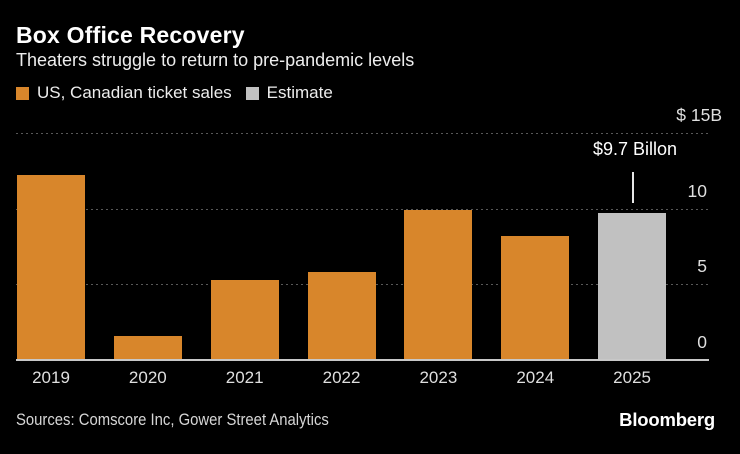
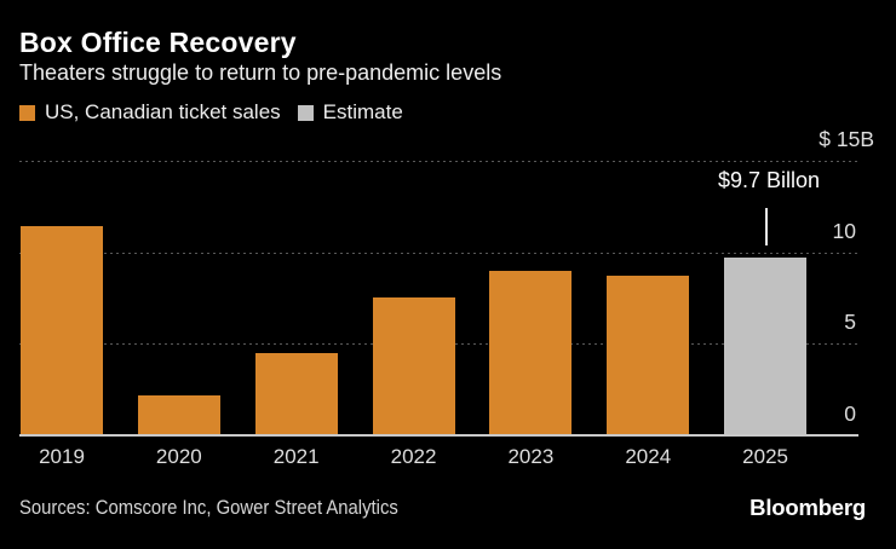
2019: 12.2 -> 11.4
2020: 1.6 -> 2.2
2021: 5.3 -> 4.5
2022: 5.8 -> 7.5
2023: 9.9 -> 9.0
2024: 8.2 -> 8.7
